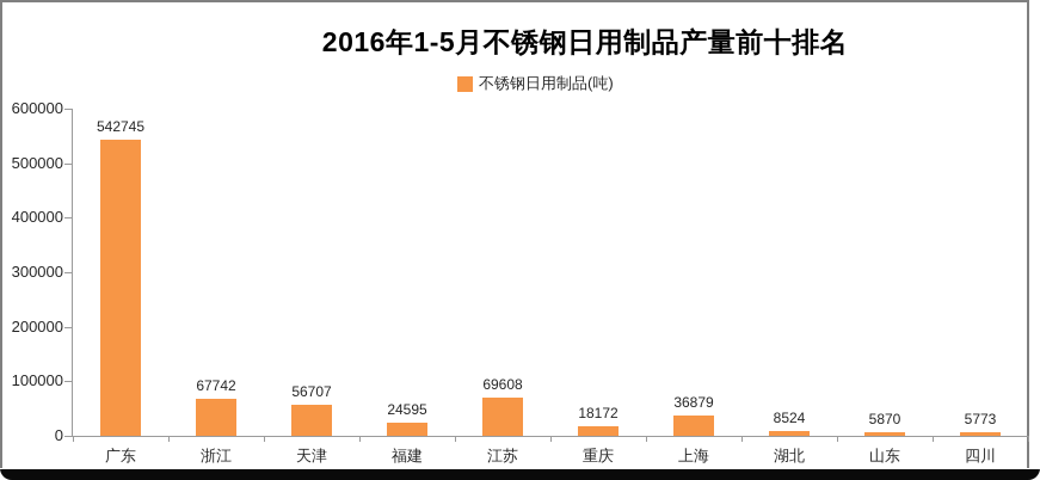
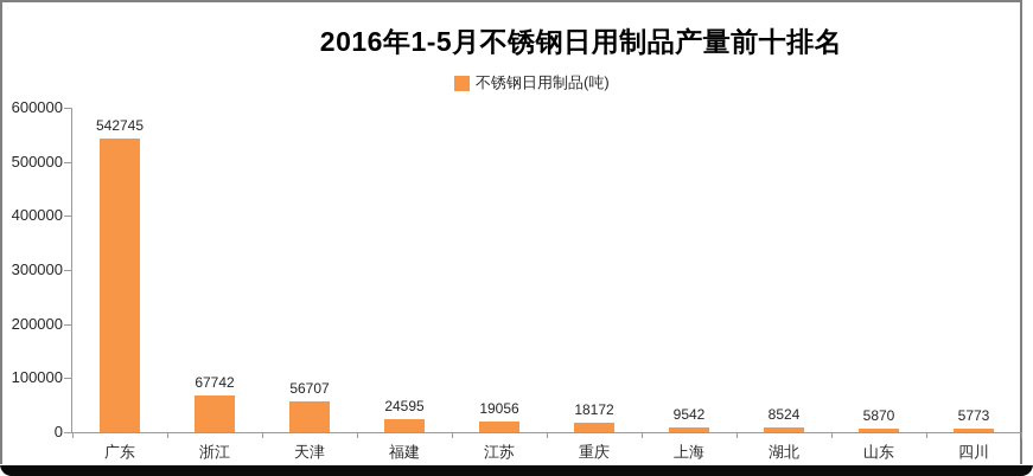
江苏: 69608 -> 19056
上海: 36879 -> 9542
